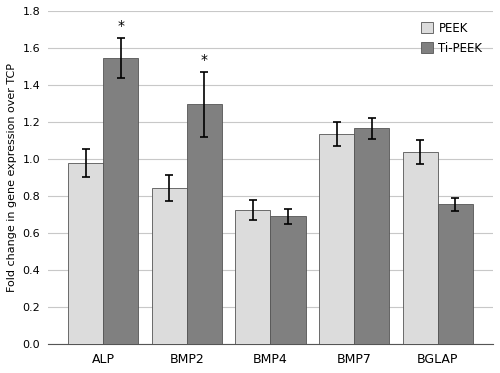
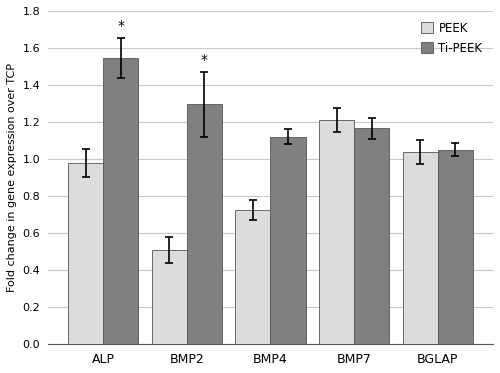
PEEK/BMP2: 0.84 -> 0.51
Ti-PEEK/BMP4: 0.69 -> 1.12
PEEK/BMP7: 1.14 -> 1.21
Ti-PEEK/BGLAP: 0.76 -> 1.05
